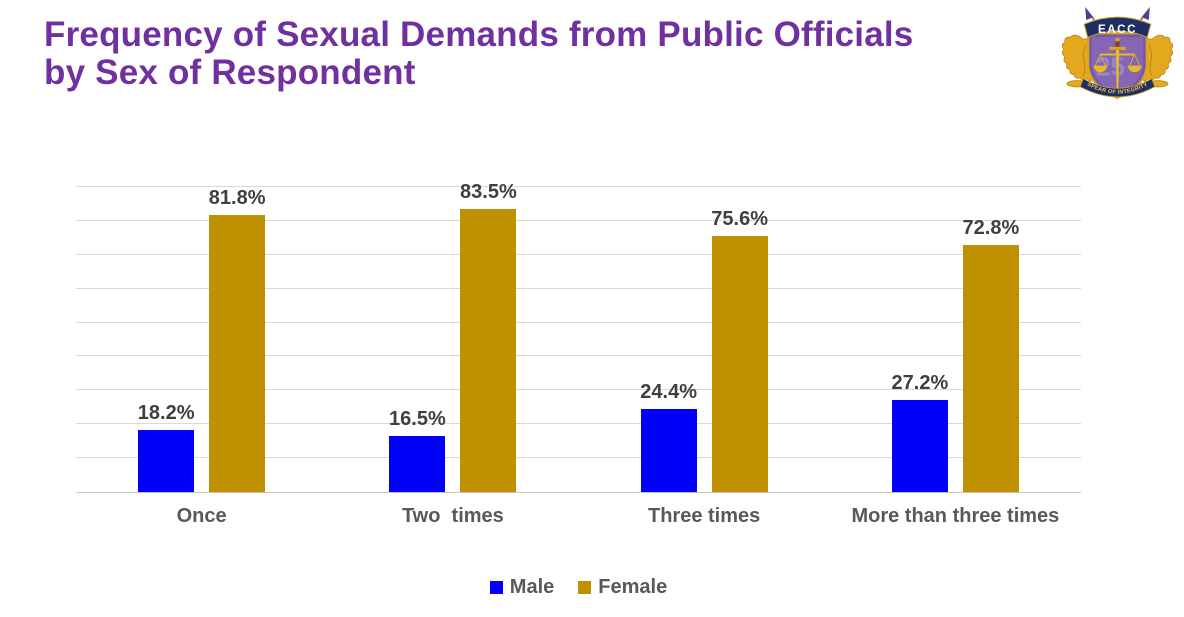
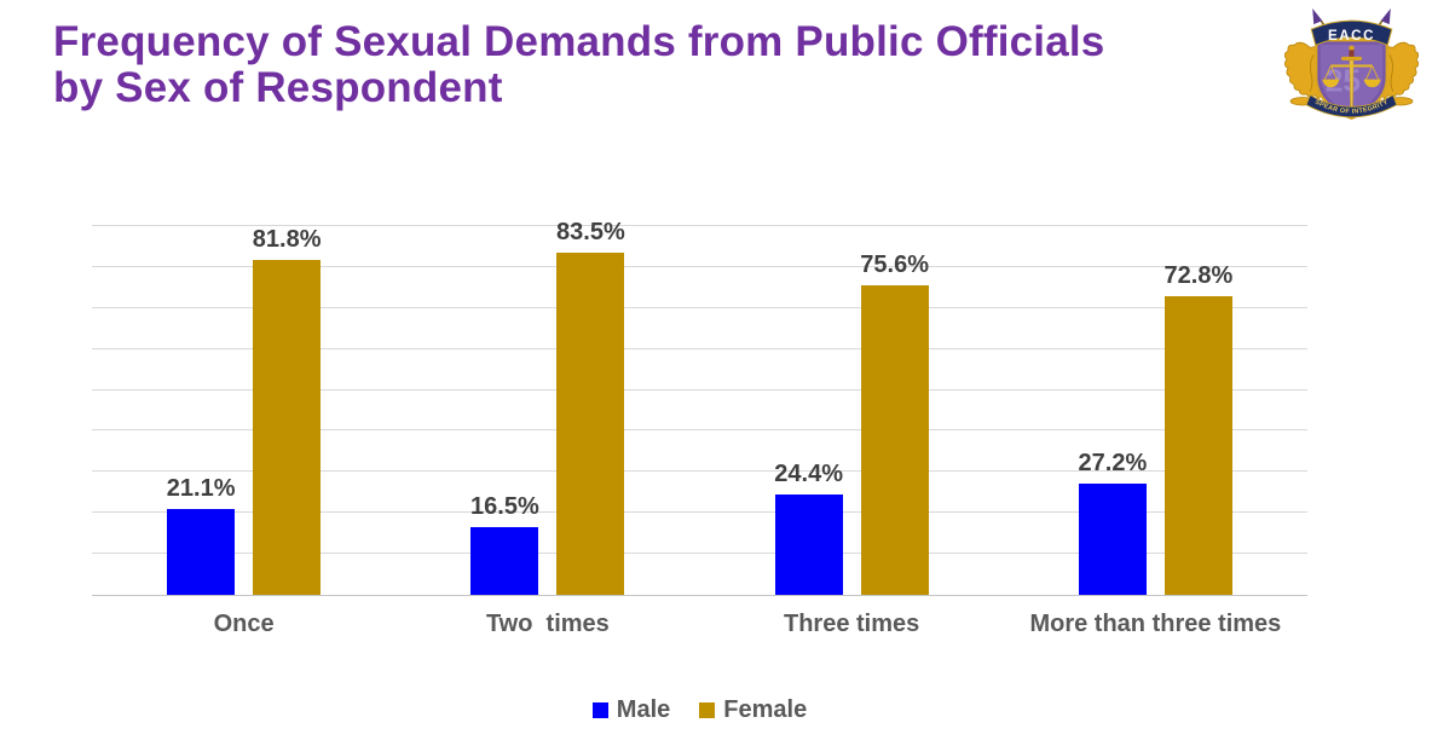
Male/Once: 18.2% -> 21.1%
